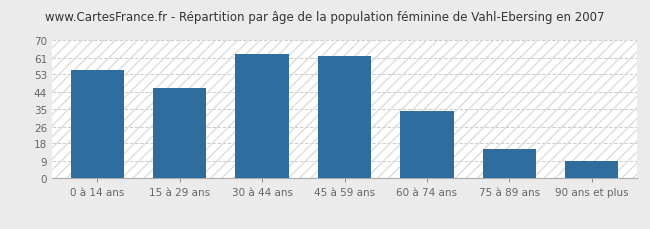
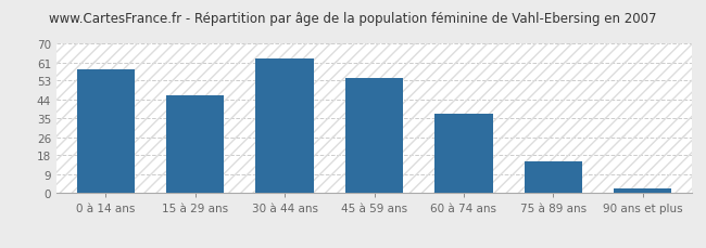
0 à 14 ans: 55 -> 58
45 à 59 ans: 62 -> 54
60 à 74 ans: 34 -> 37
90 ans et plus: 9 -> 2
